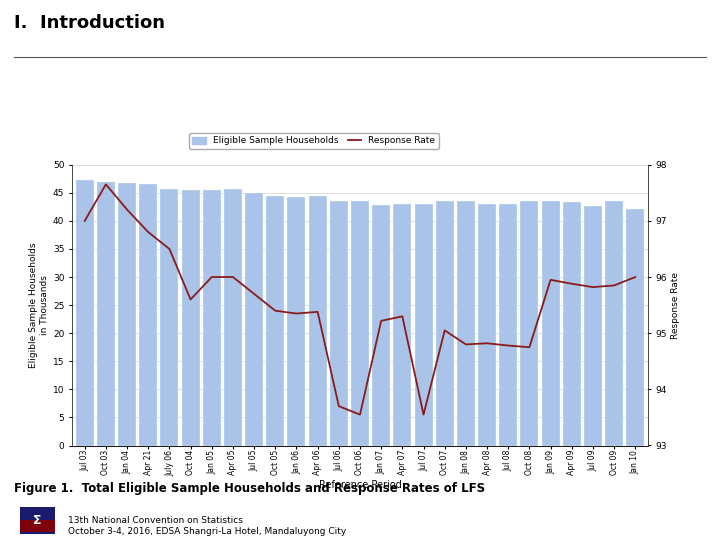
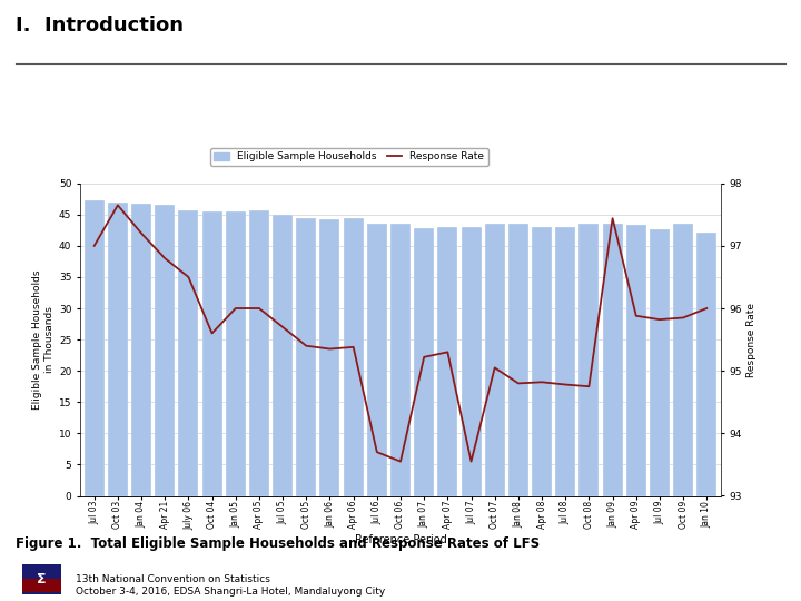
Response Rate/Jan 09: 95.95 -> 97.44
